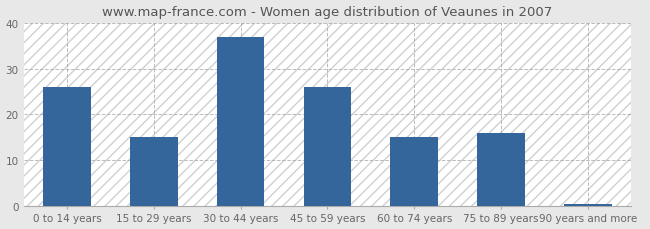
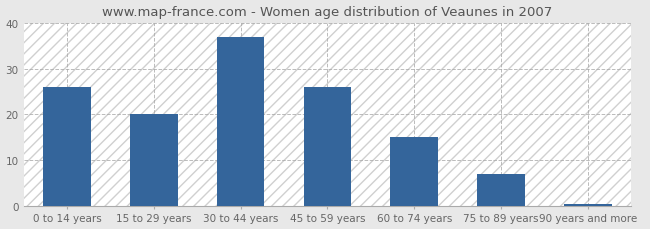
15 to 29 years: 15.0 -> 20.0
75 to 89 years: 16.0 -> 7.0
